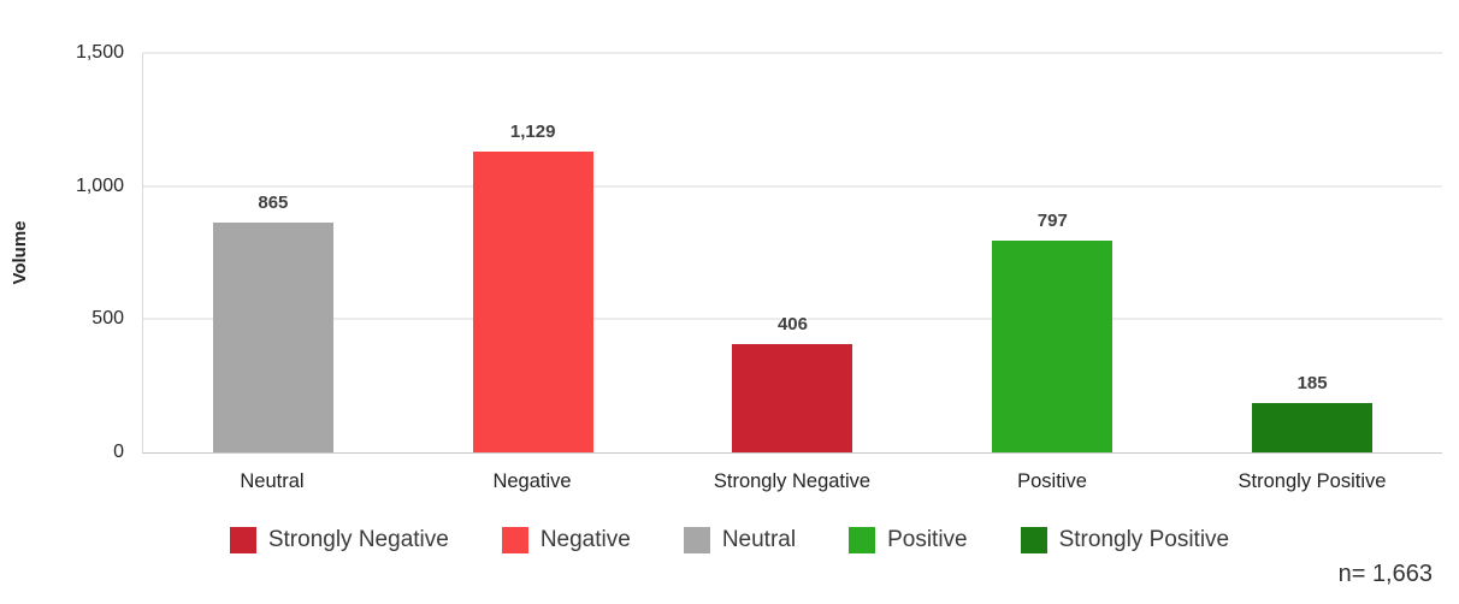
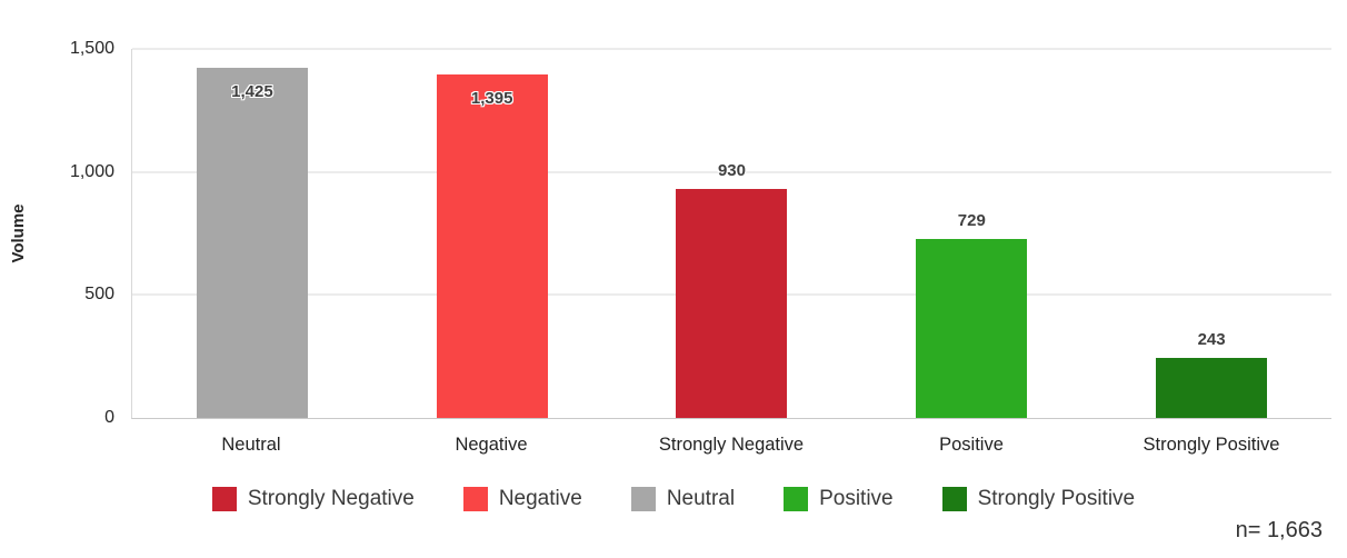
Neutral: 865 -> 1,425
Negative: 1,129 -> 1,395
Strongly Negative: 406 -> 930
Positive: 797 -> 729
Strongly Positive: 185 -> 243
